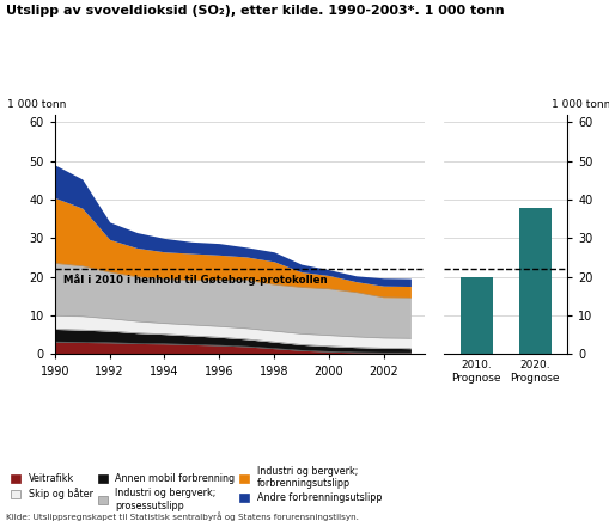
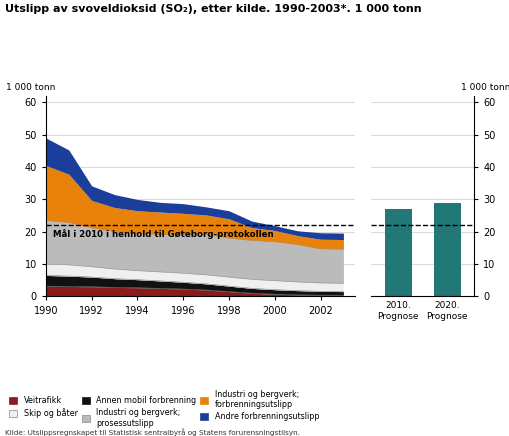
2010. Prognose: 20 -> 27
2020. Prognose: 38 -> 29
